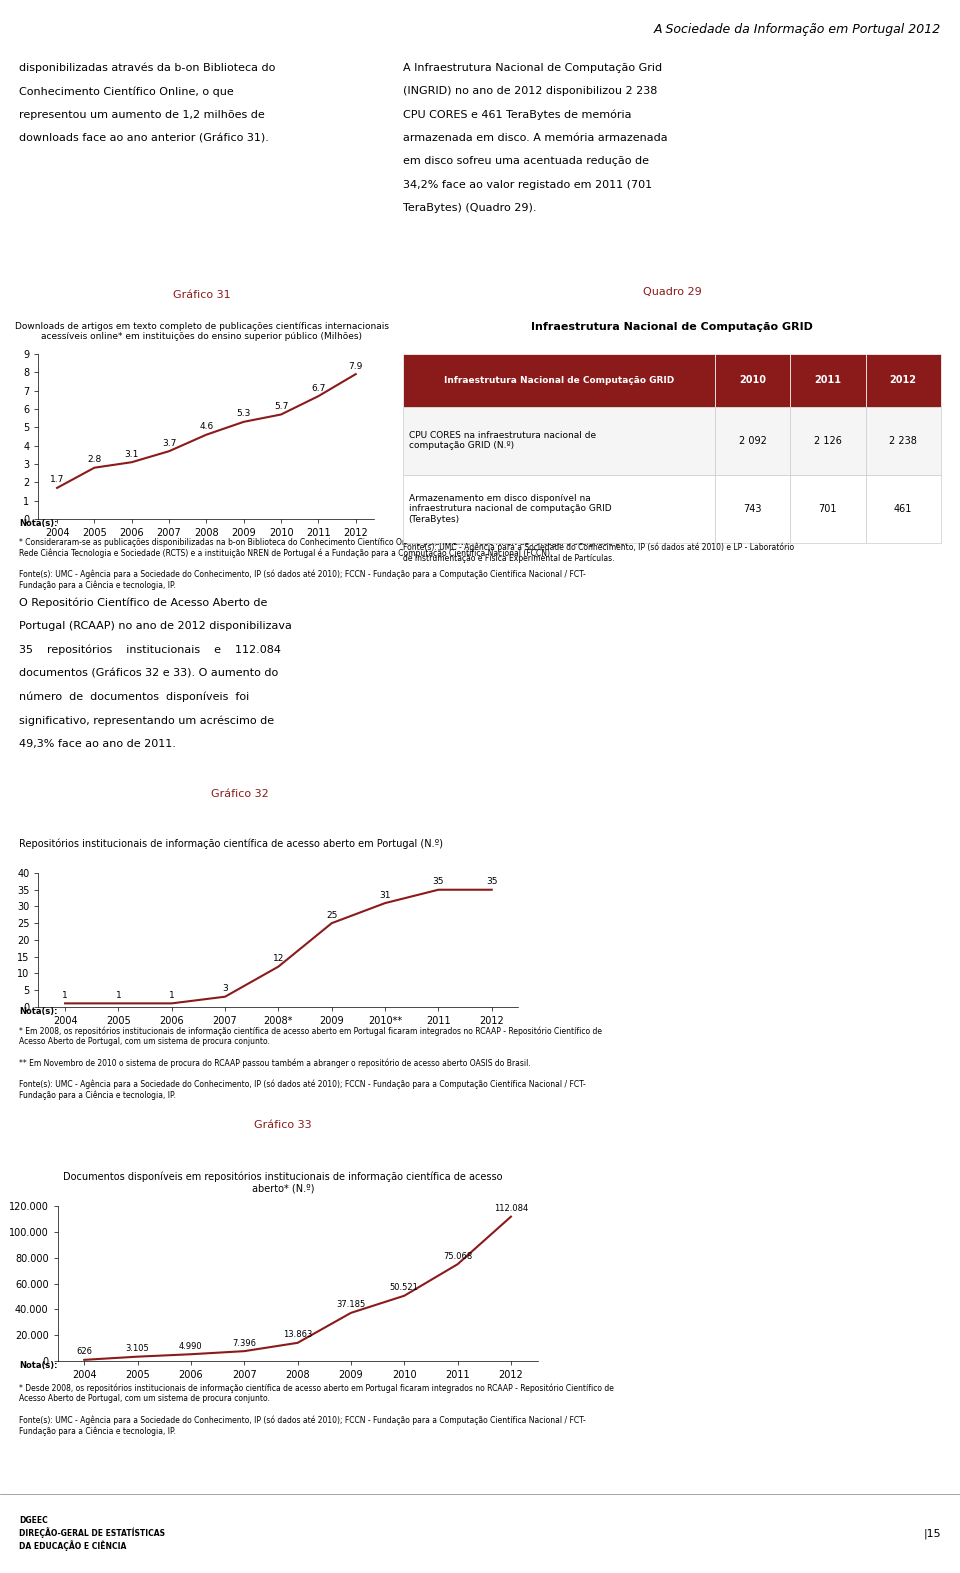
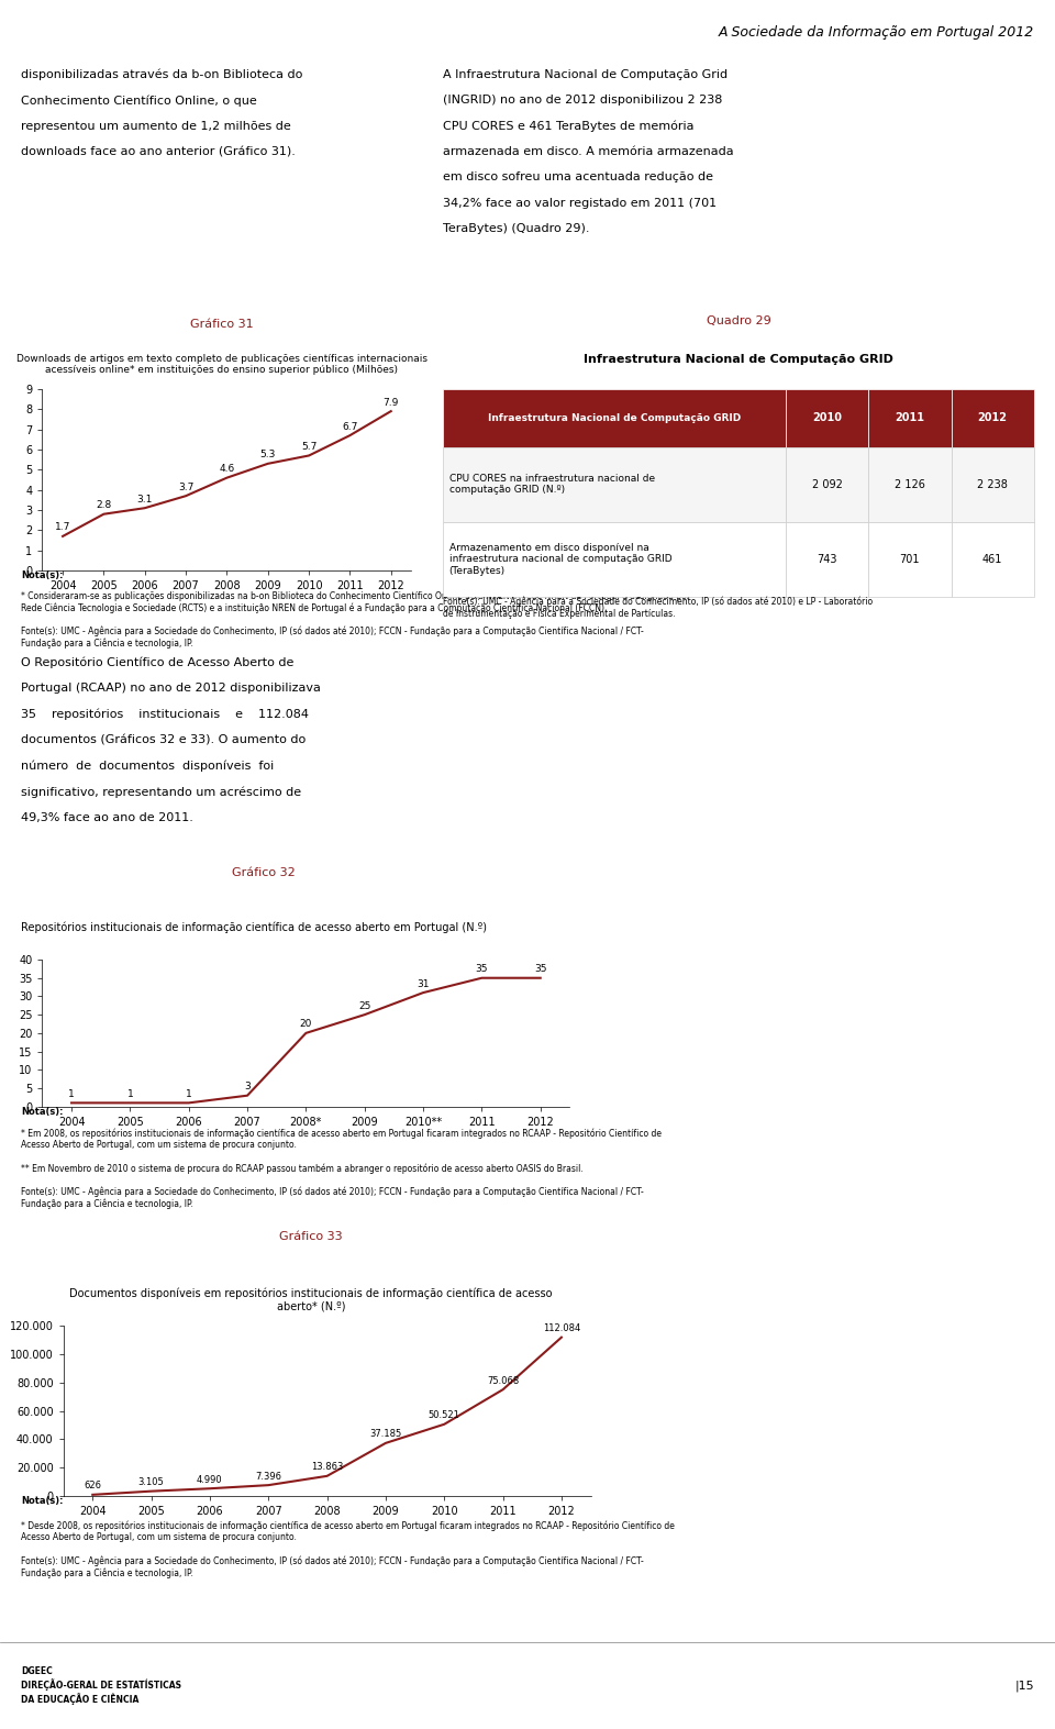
2008*: 12 -> 20
